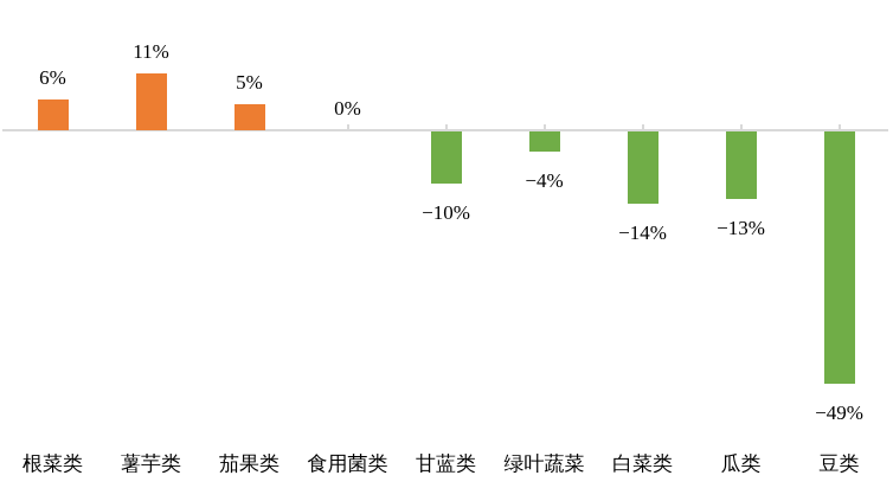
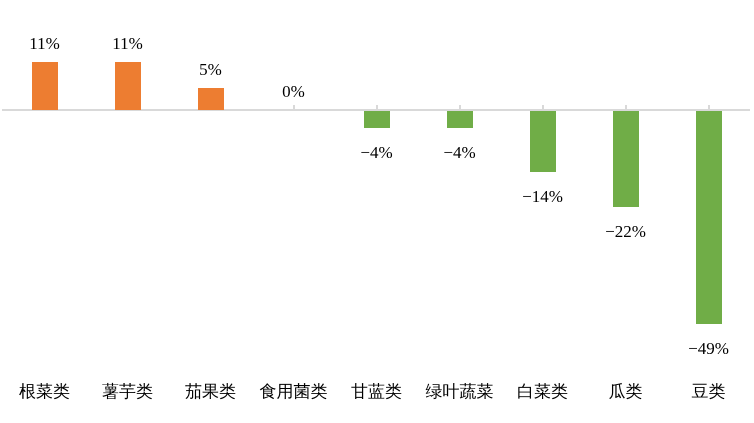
根菜类: 6% -> 11%
甘蓝类: −10% -> −4%
瓜类: −13% -> −22%
